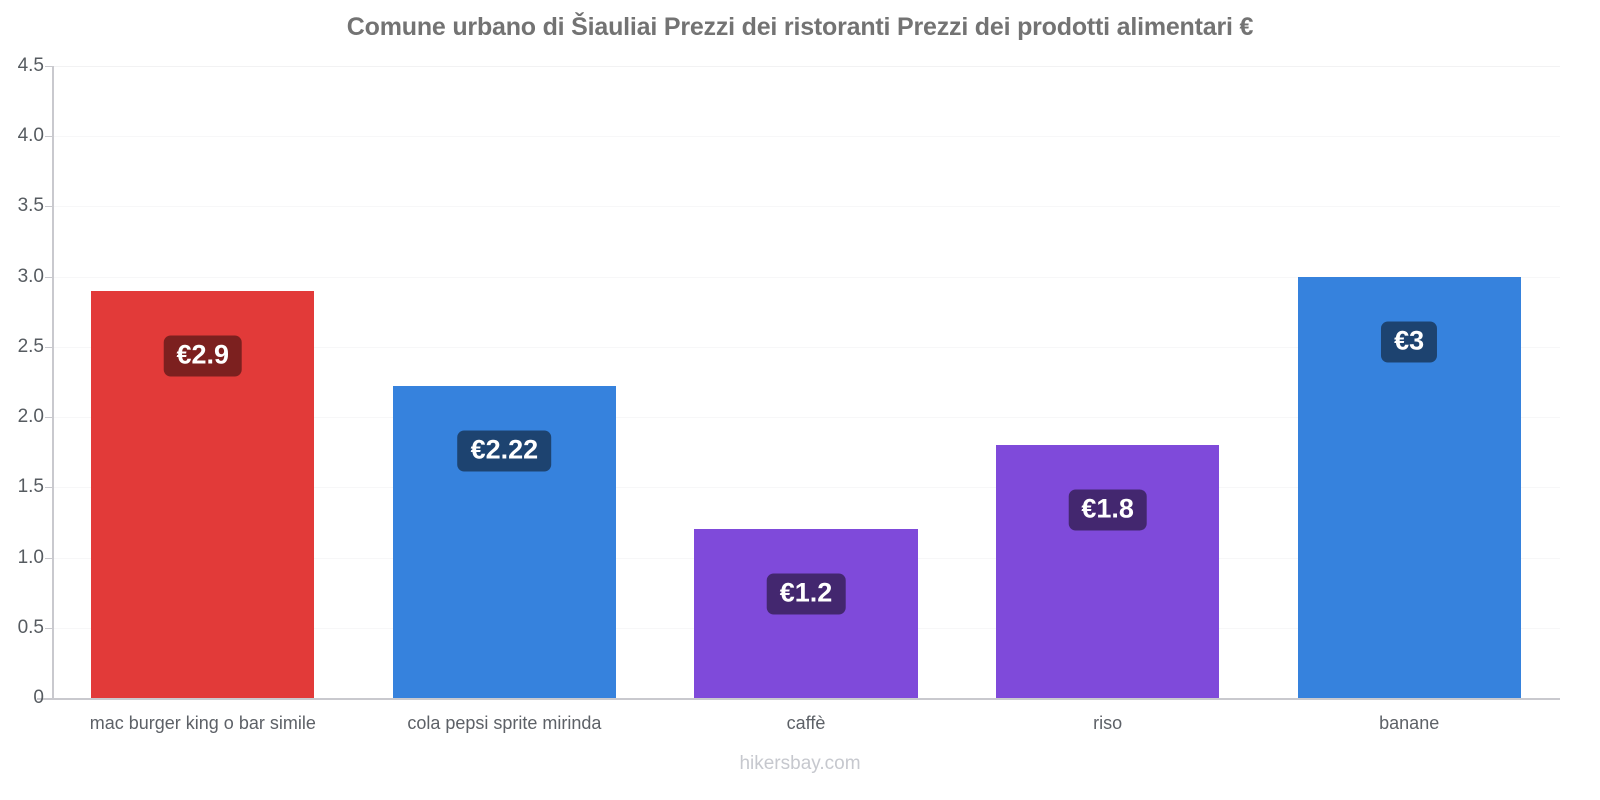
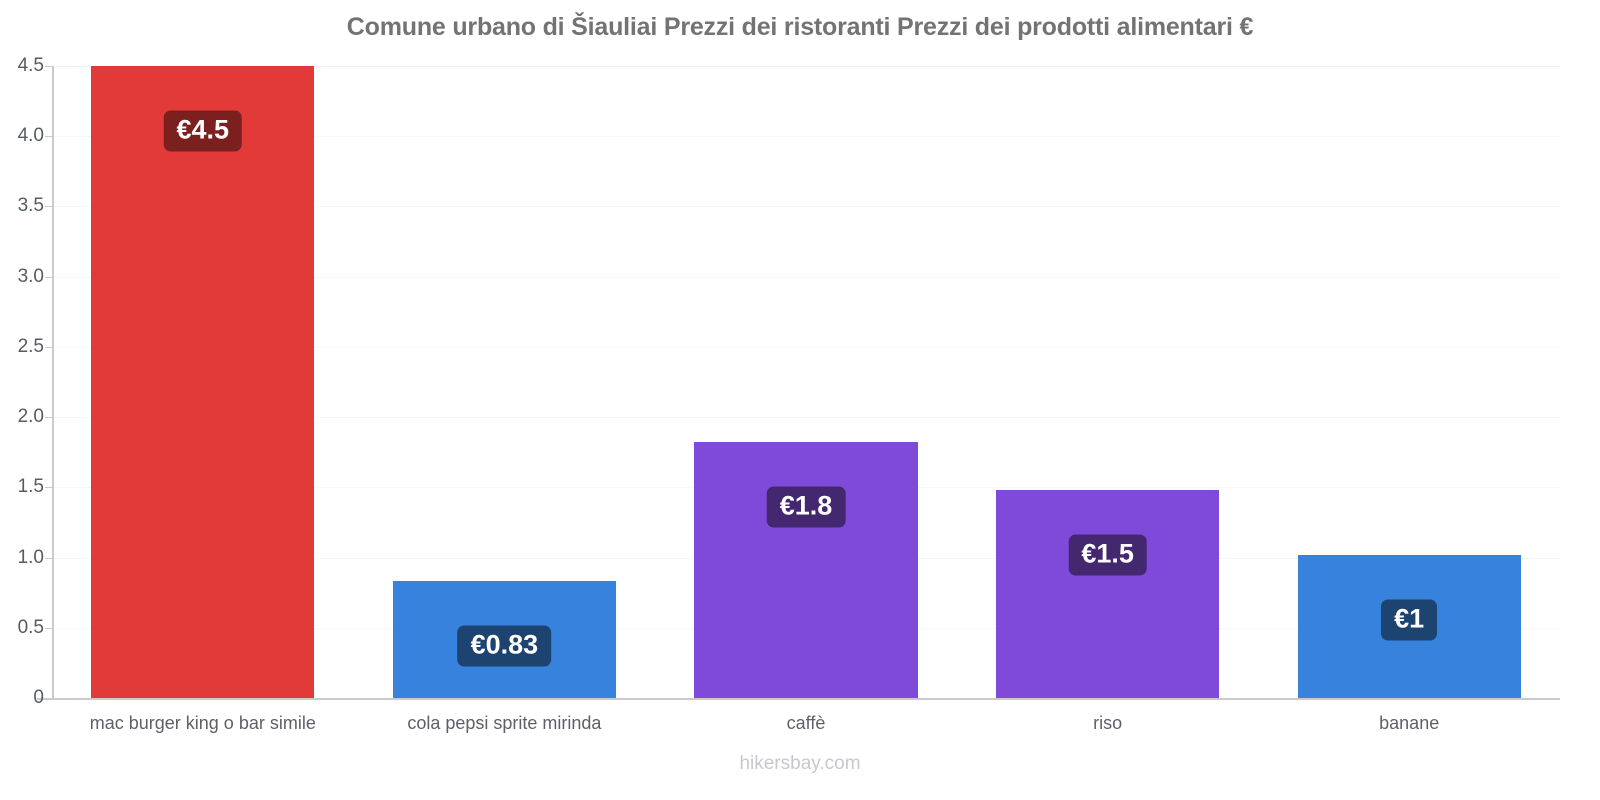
mac burger king o bar simile: €2.9 -> €4.5
cola pepsi sprite mirinda: €2.22 -> €0.83
caffè: €1.2 -> €1.8
riso: €1.8 -> €1.5
banane: €3 -> €1
